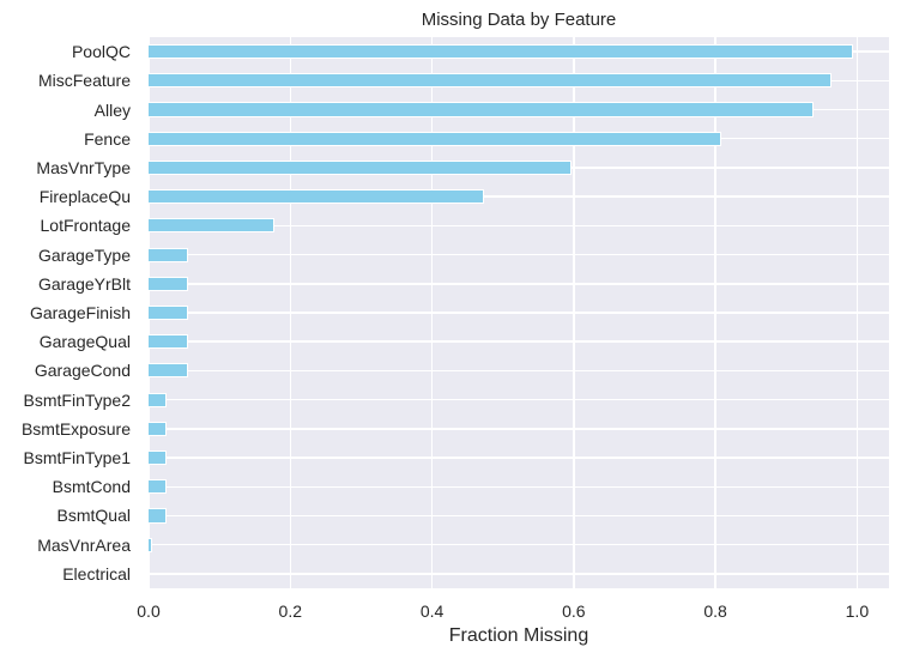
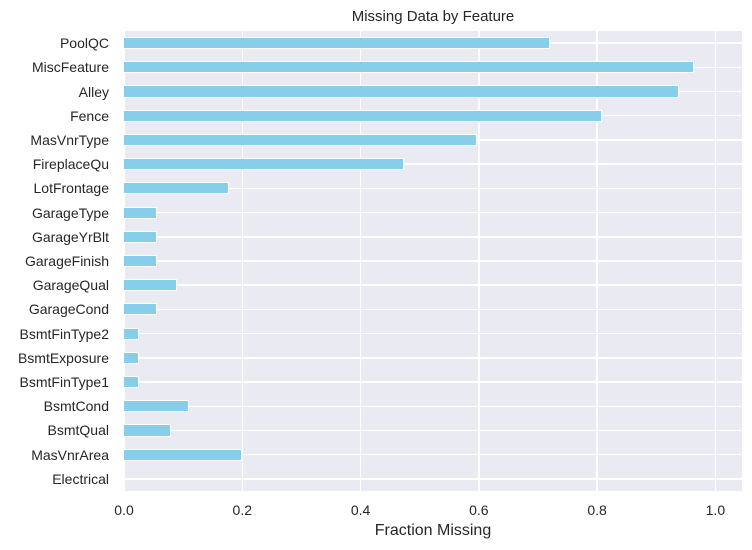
PoolQC: 0.99 -> 0.72
GarageQual: 0.06 -> 0.09
BsmtCond: 0.03 -> 0.11
BsmtQual: 0.03 -> 0.08
MasVnrArea: 0.01 -> 0.20
